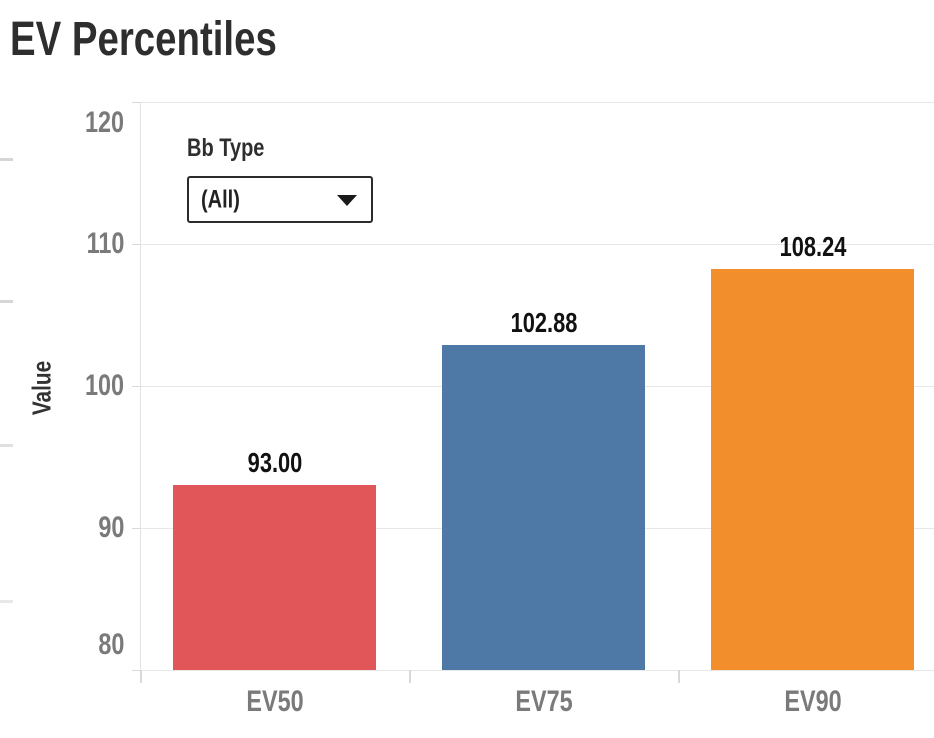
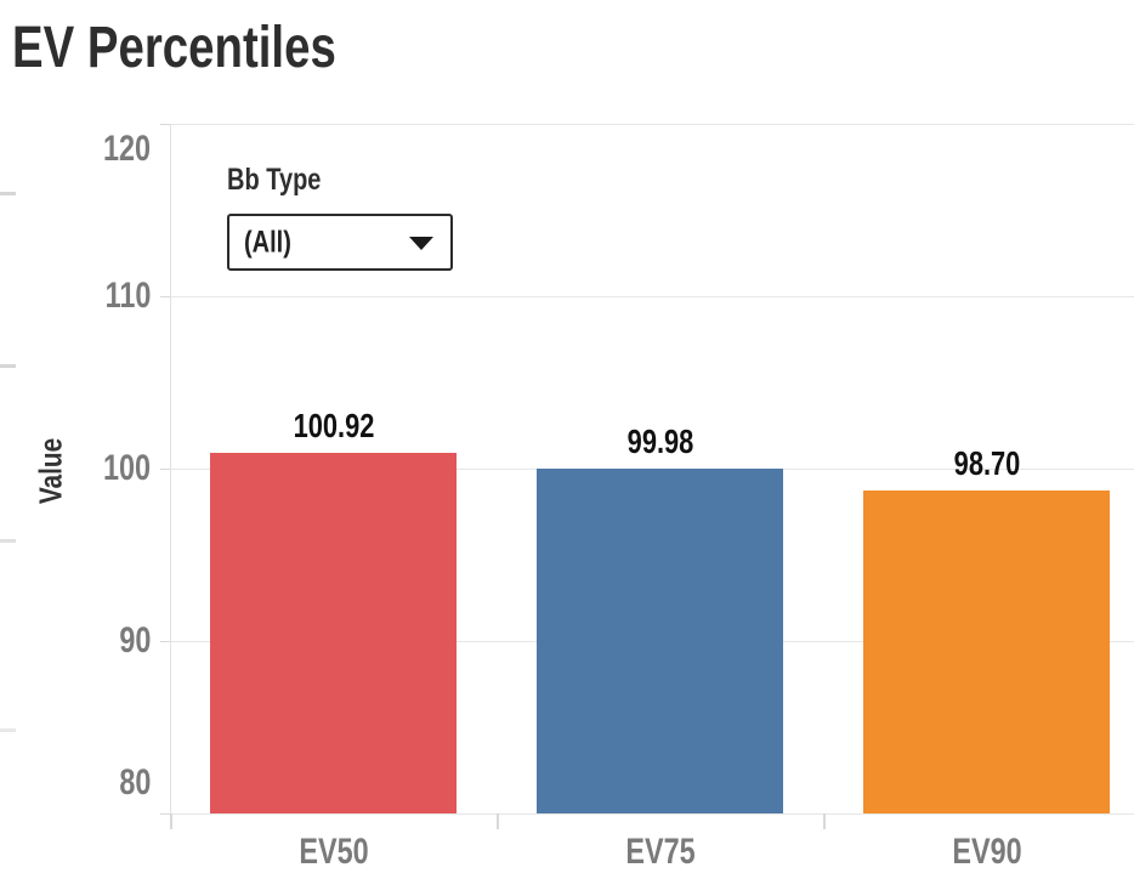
EV50: 93.00 -> 100.92
EV75: 102.88 -> 99.98
EV90: 108.24 -> 98.70
